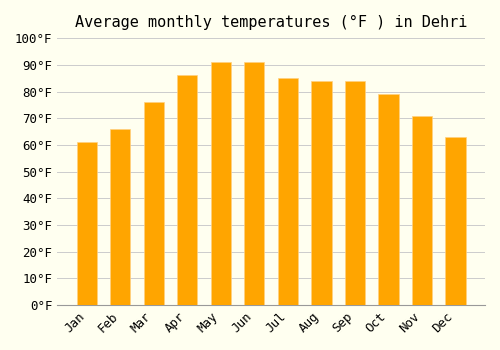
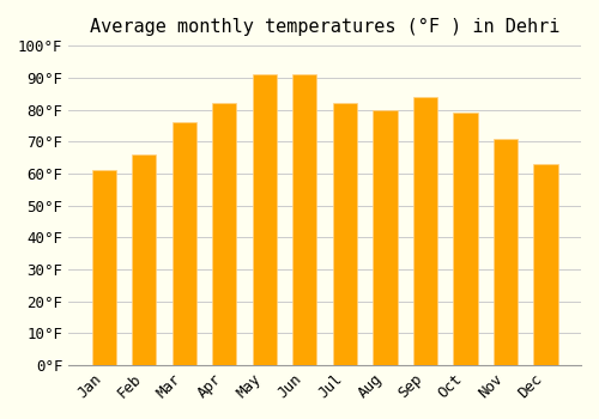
Apr: 86°F -> 82°F
Jul: 85°F -> 82°F
Aug: 84°F -> 80°F
